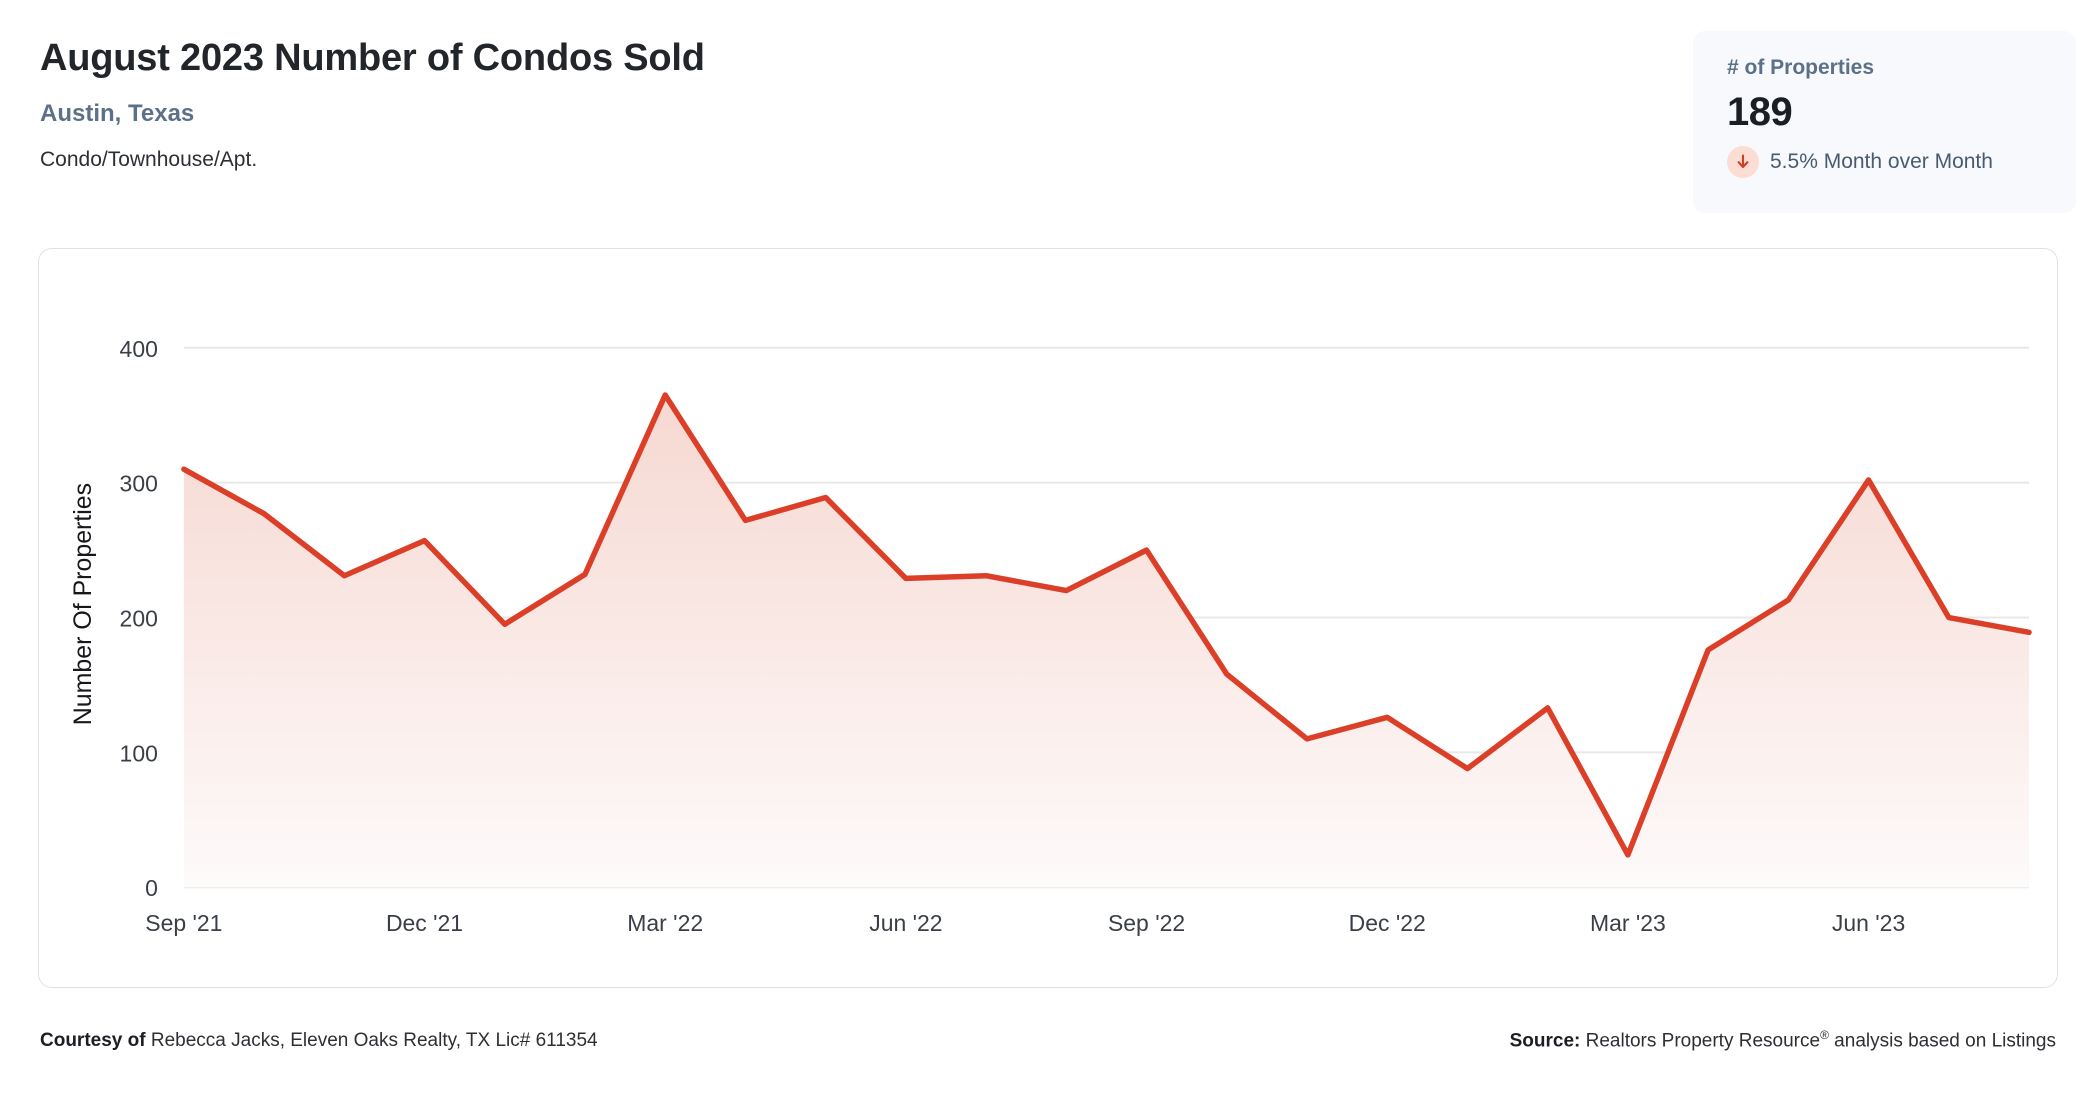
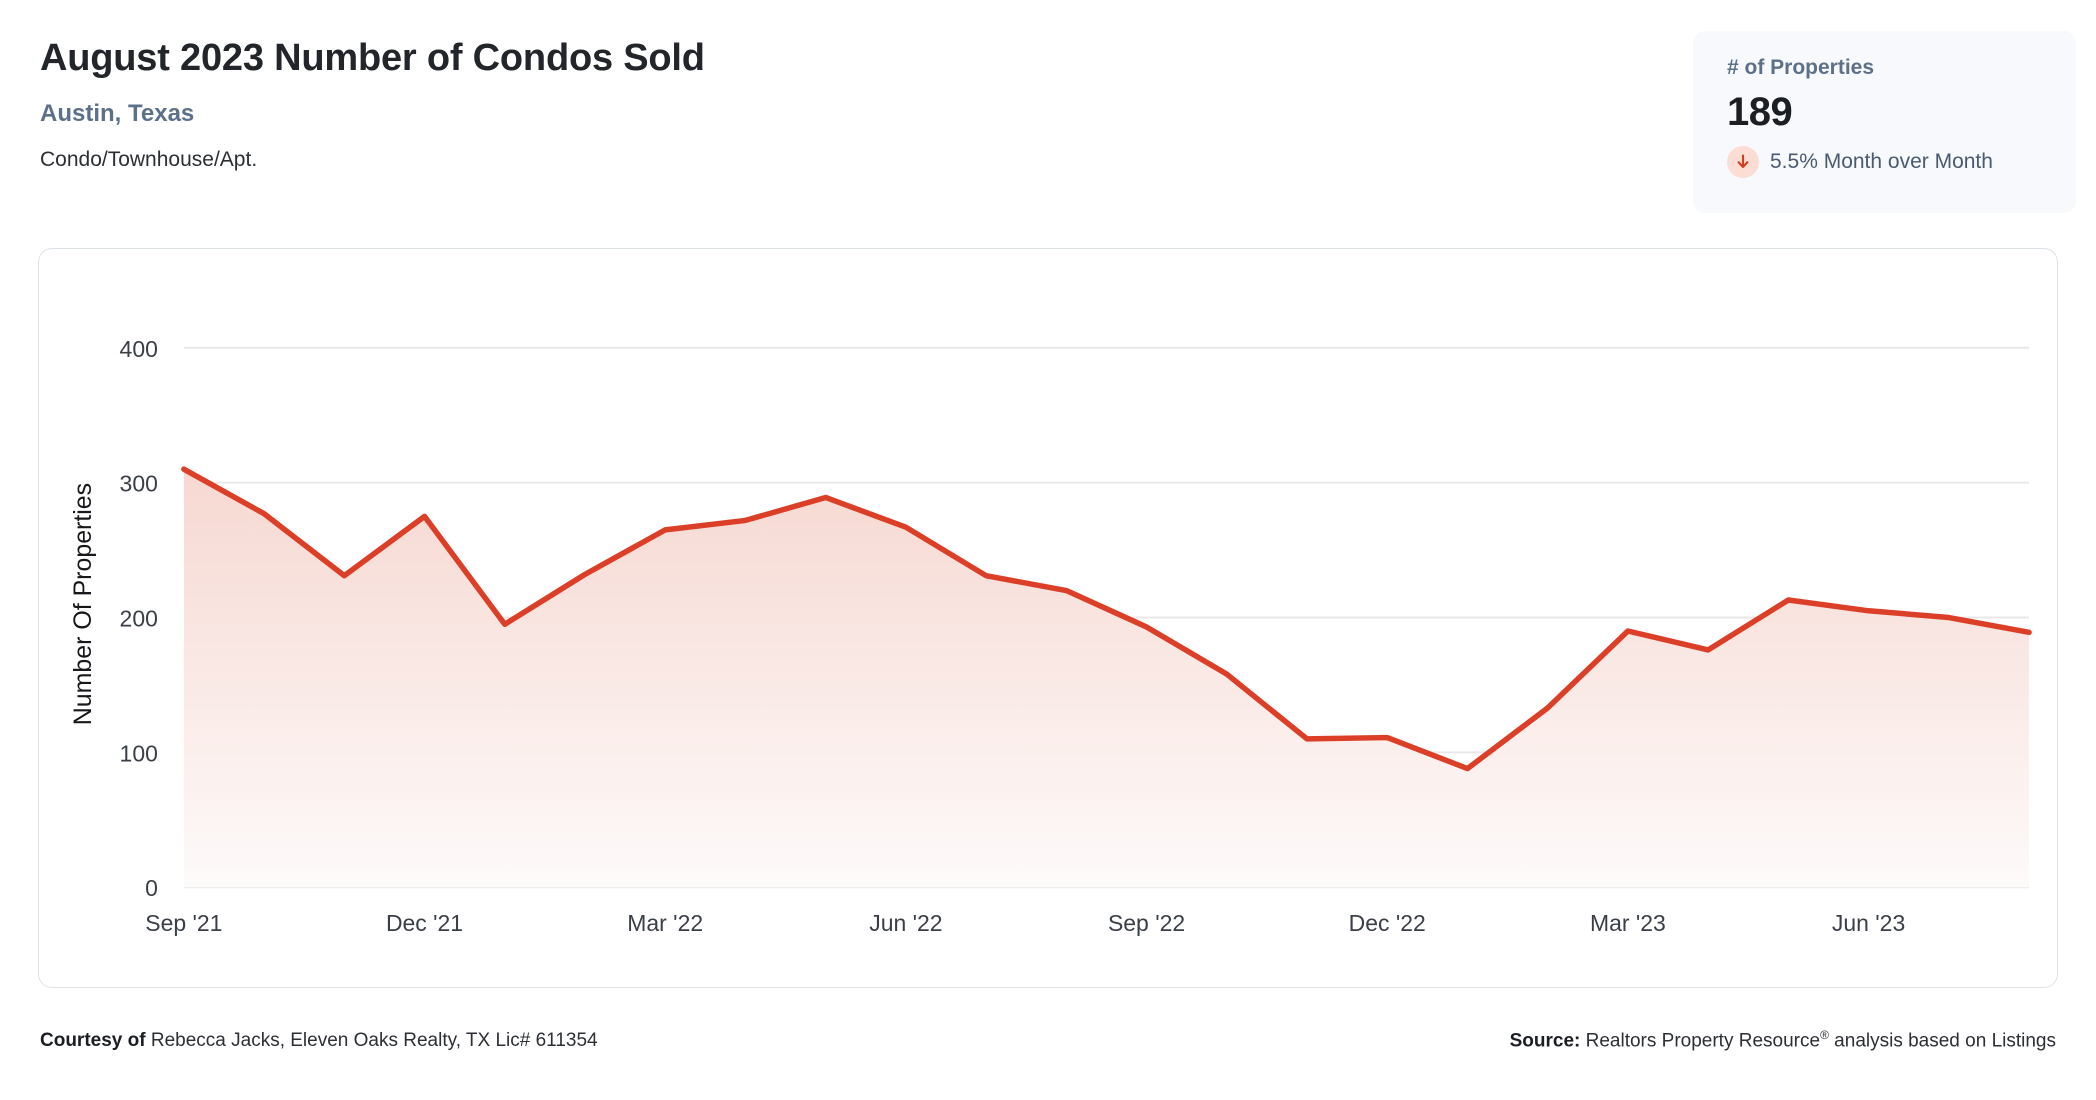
Dec '21: 257 -> 275
Mar '22: 365 -> 265
Jun '22: 229 -> 267
Sep '22: 250 -> 193
Dec '22: 126 -> 111
Mar '23: 24 -> 190
Jun '23: 302 -> 205
